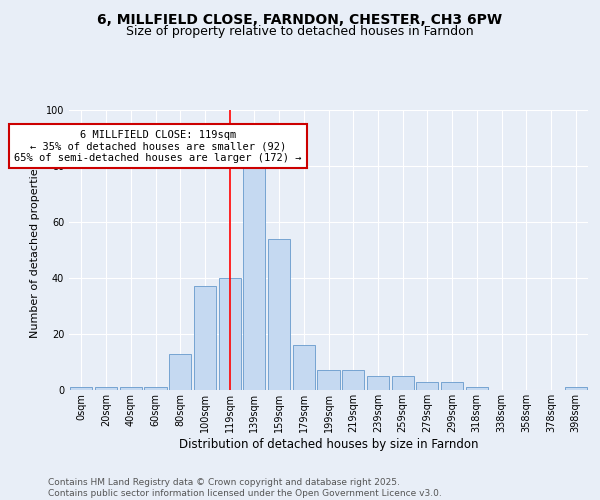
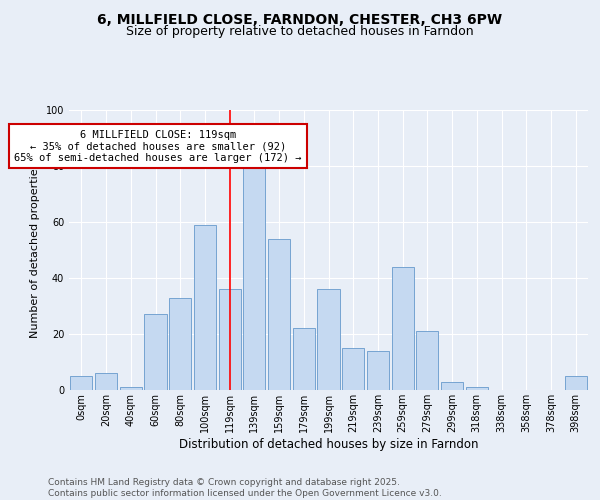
0sqm: 1 -> 5
20sqm: 1 -> 6
60sqm: 1 -> 27
80sqm: 13 -> 33
100sqm: 37 -> 59
119sqm: 40 -> 36
179sqm: 16 -> 22
199sqm: 7 -> 36
219sqm: 7 -> 15
239sqm: 5 -> 14
259sqm: 5 -> 44
279sqm: 3 -> 21
398sqm: 1 -> 5
